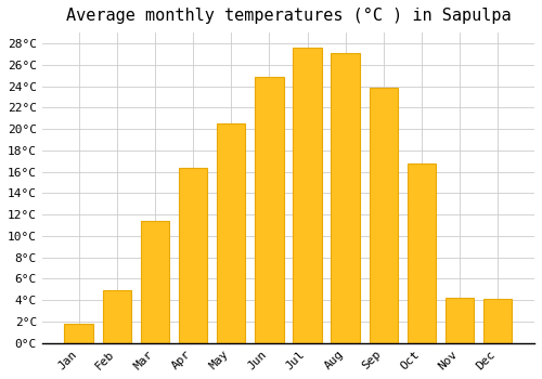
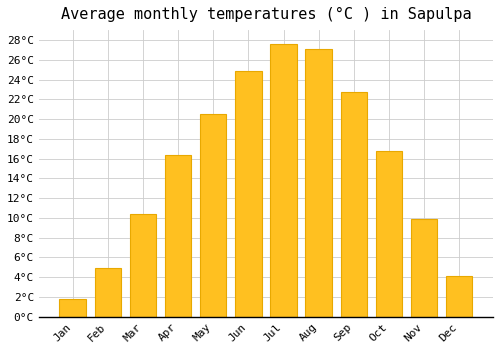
Mar: 11.4°C -> 10.4°C
Sep: 23.8°C -> 22.7°C
Nov: 4.2°C -> 9.9°C
